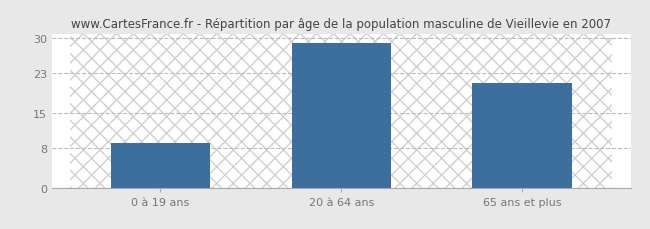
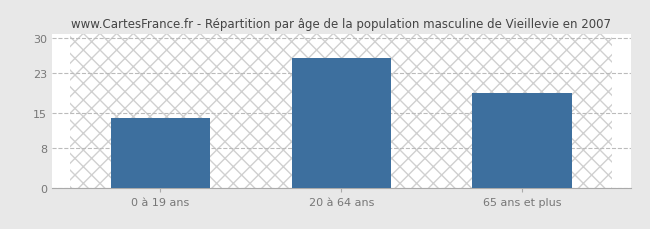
0 à 19 ans: 9 -> 14
20 à 64 ans: 29 -> 26
65 ans et plus: 21 -> 19
